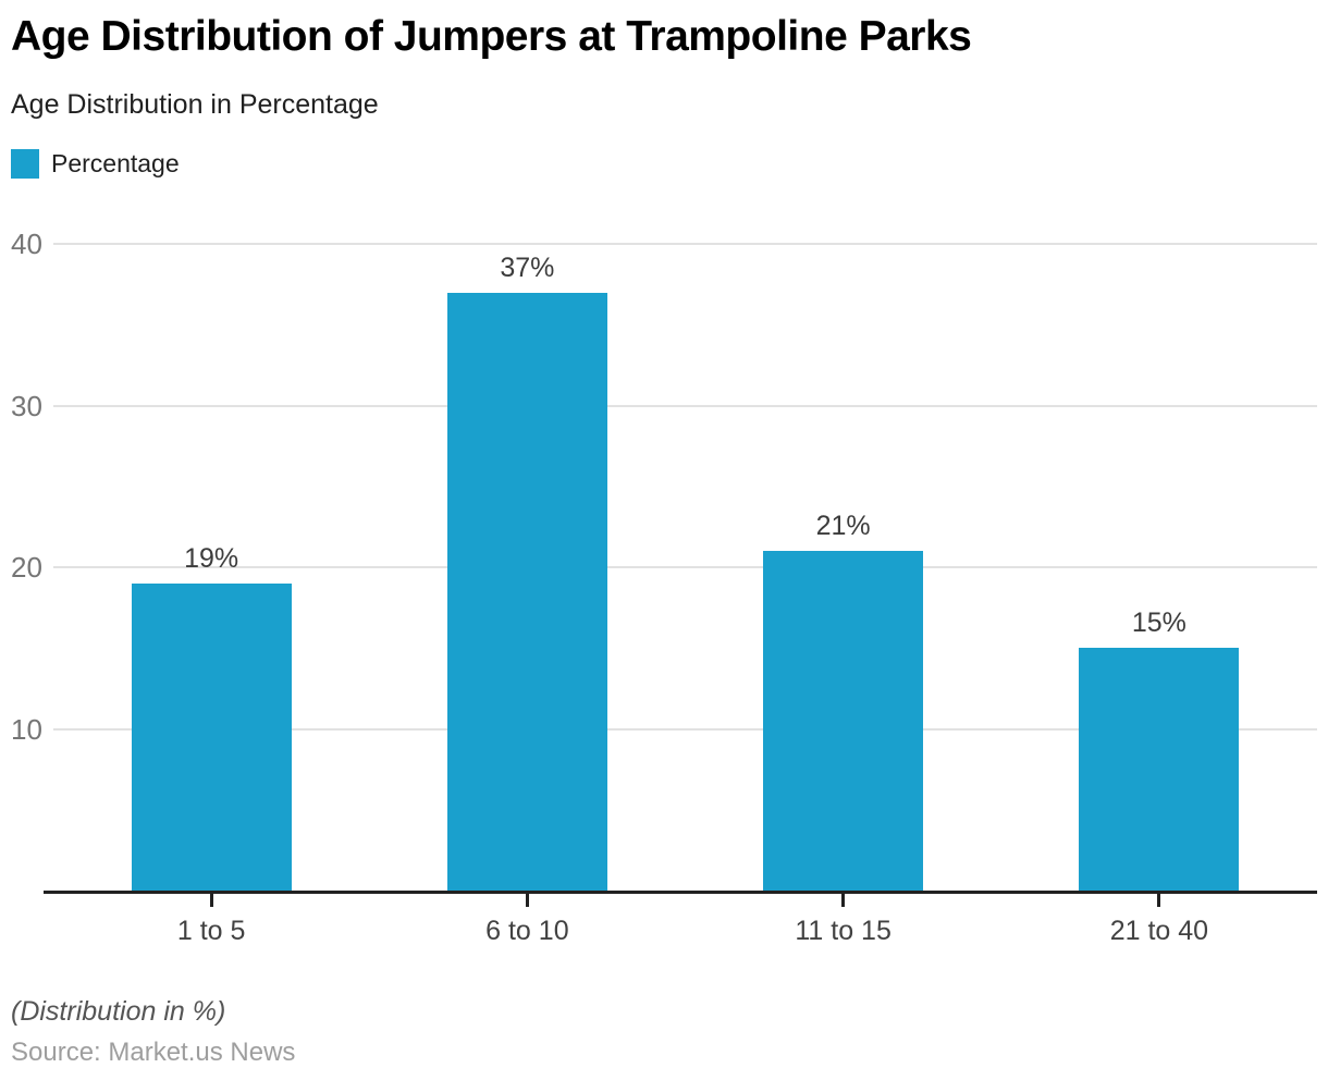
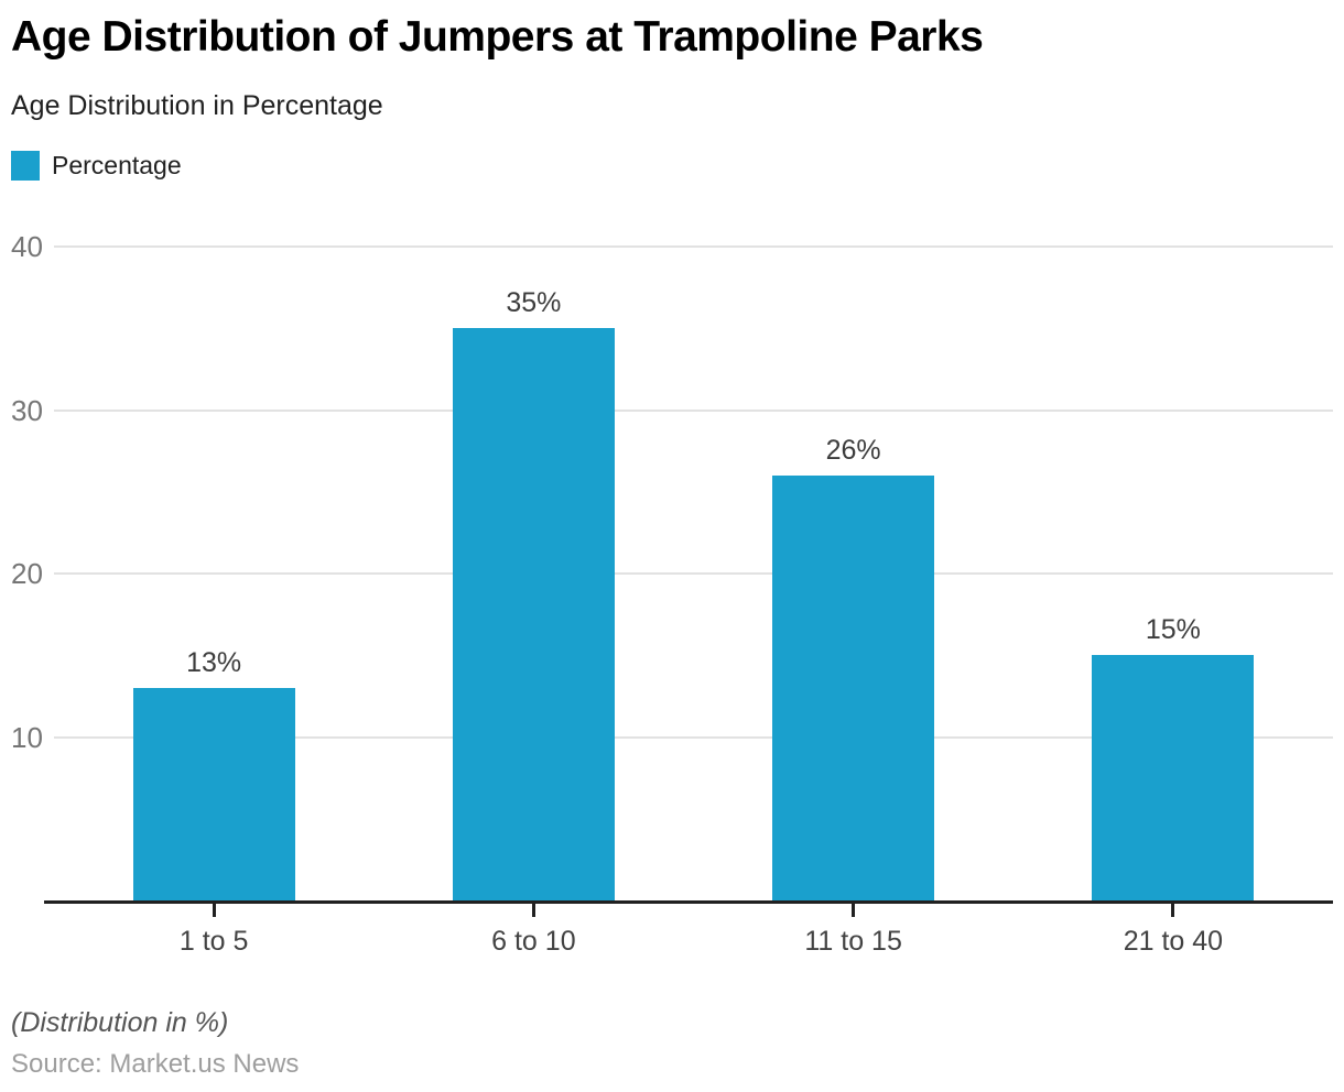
1 to 5: 19% -> 13%
6 to 10: 37% -> 35%
11 to 15: 21% -> 26%
